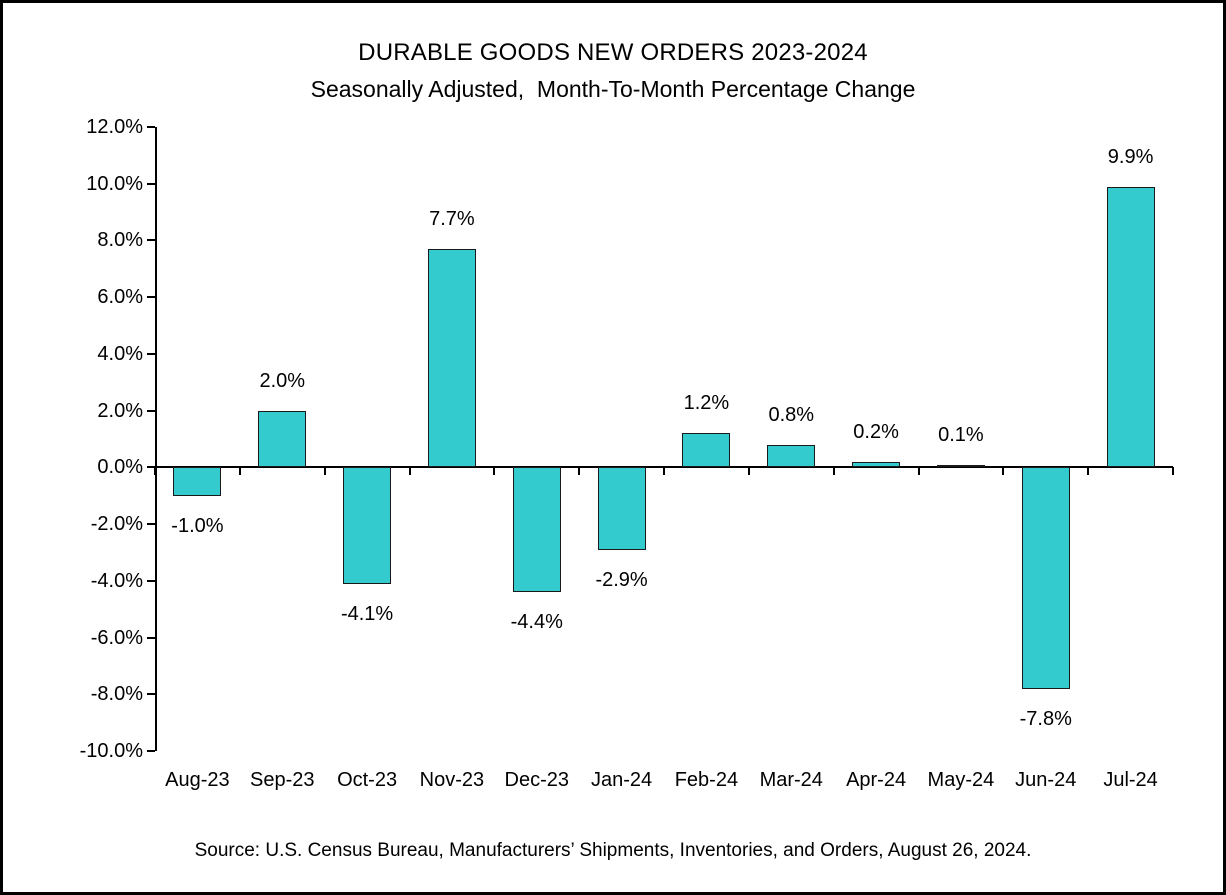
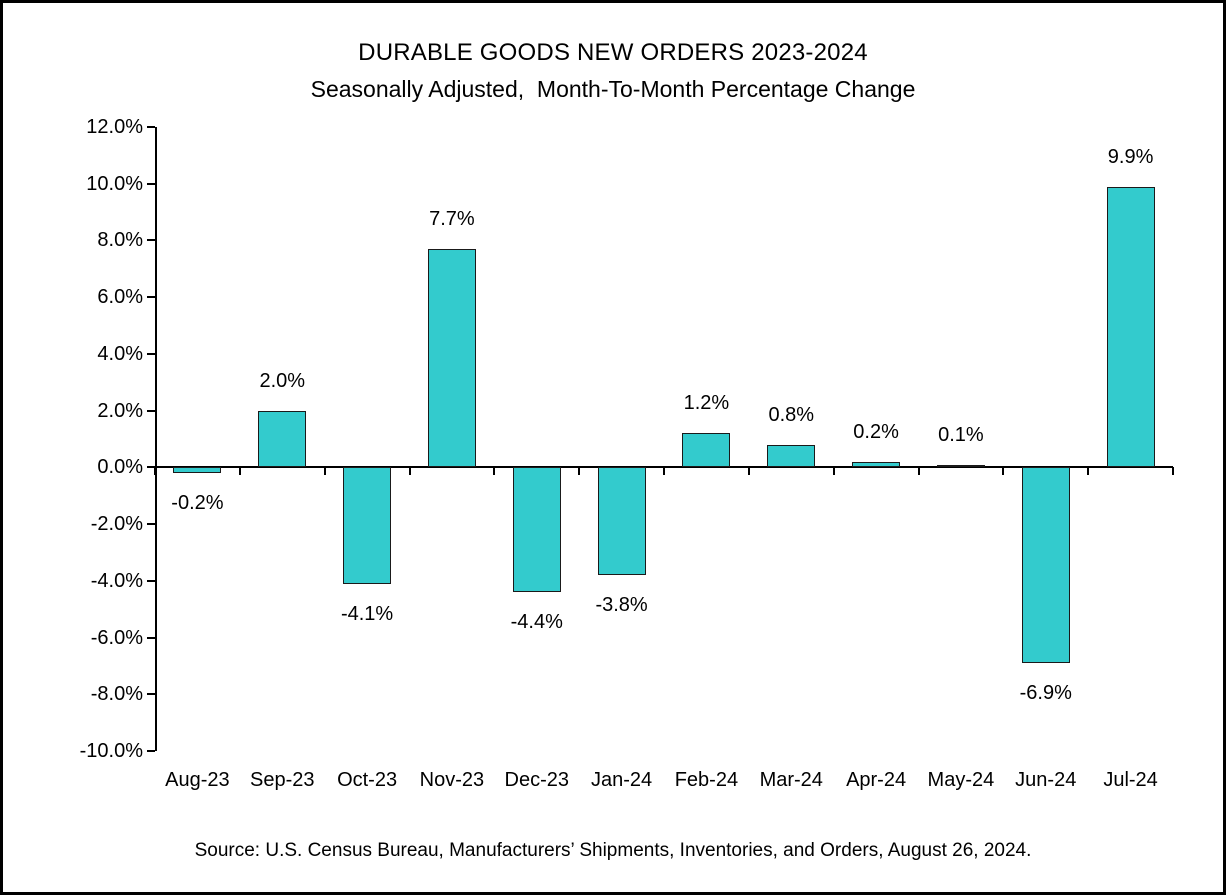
Aug-23: -1.0% -> -0.2%
Jan-24: -2.9% -> -3.8%
Jun-24: -7.8% -> -6.9%
